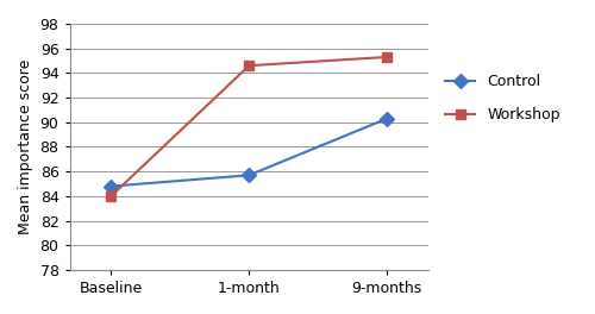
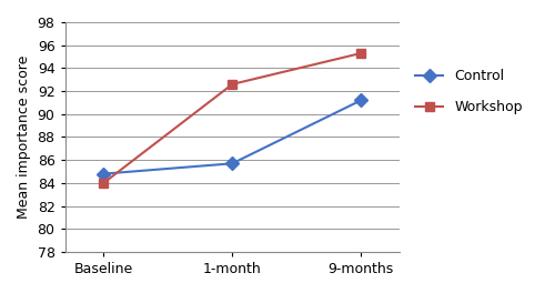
Workshop/1-month: 94.6 -> 92.6
Control/9-months: 90.3 -> 91.2
